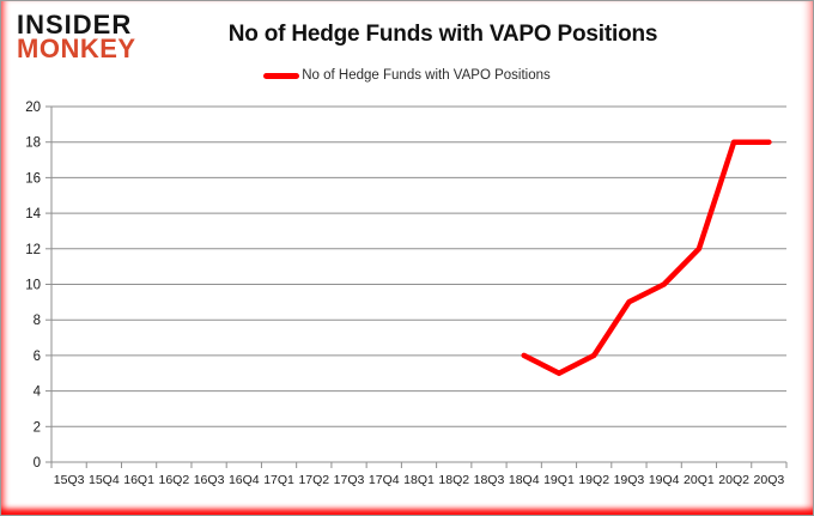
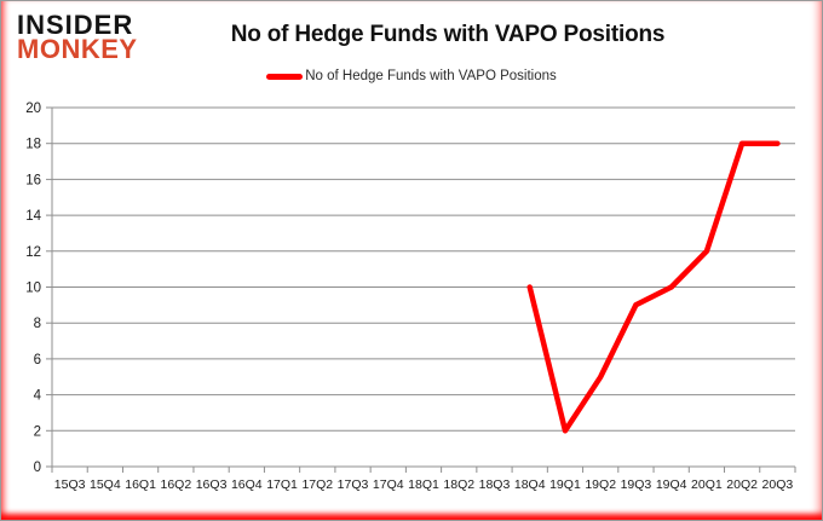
18Q4: 6 -> 10
19Q1: 5 -> 2
19Q2: 6 -> 5
